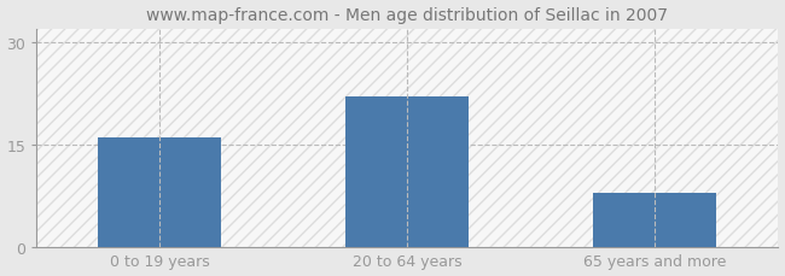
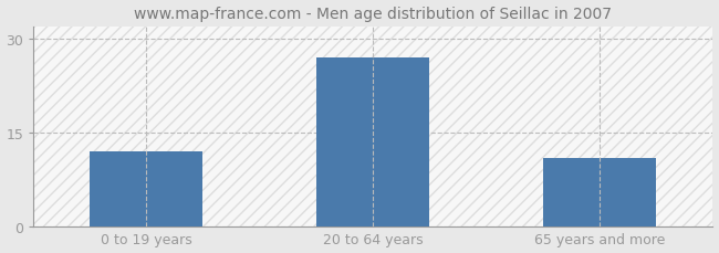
0 to 19 years: 16 -> 12
20 to 64 years: 22 -> 27
65 years and more: 8 -> 11
